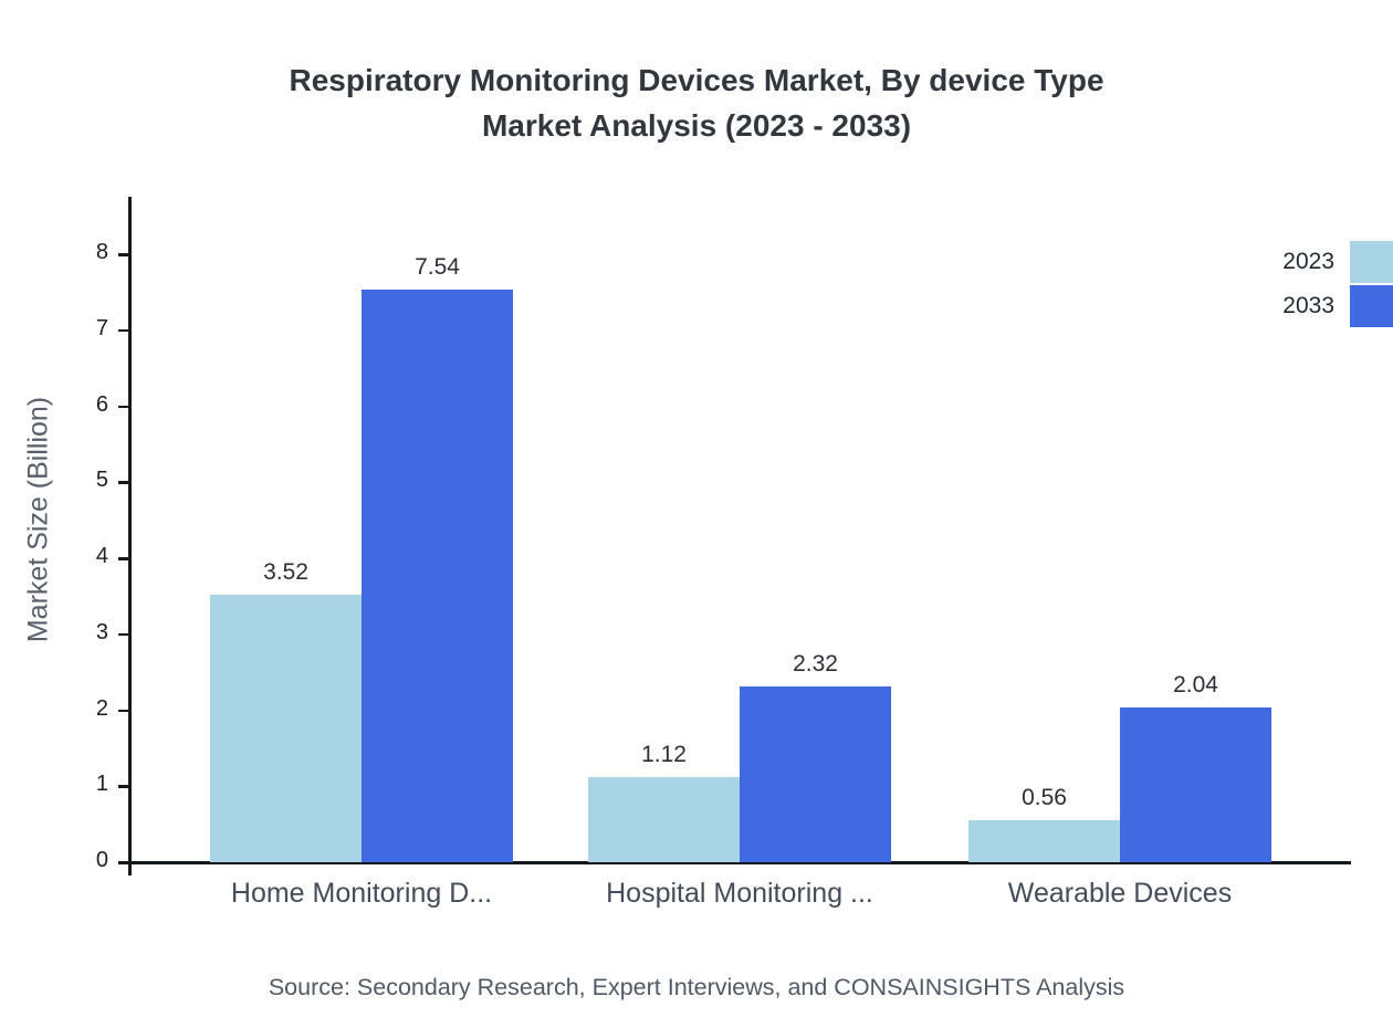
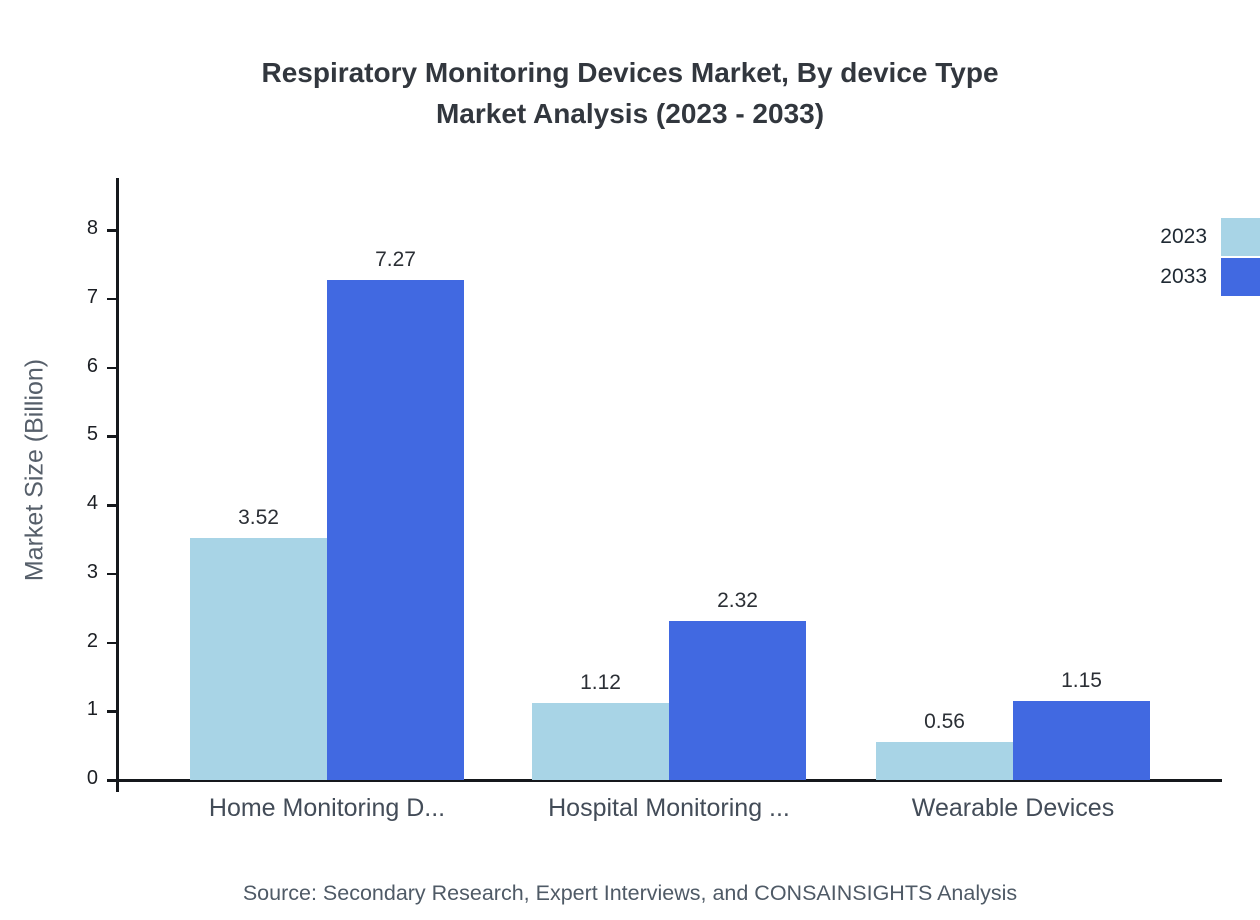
2033/Home Monitoring D...: 7.54 -> 7.27
2033/Wearable Devices: 2.04 -> 1.15
